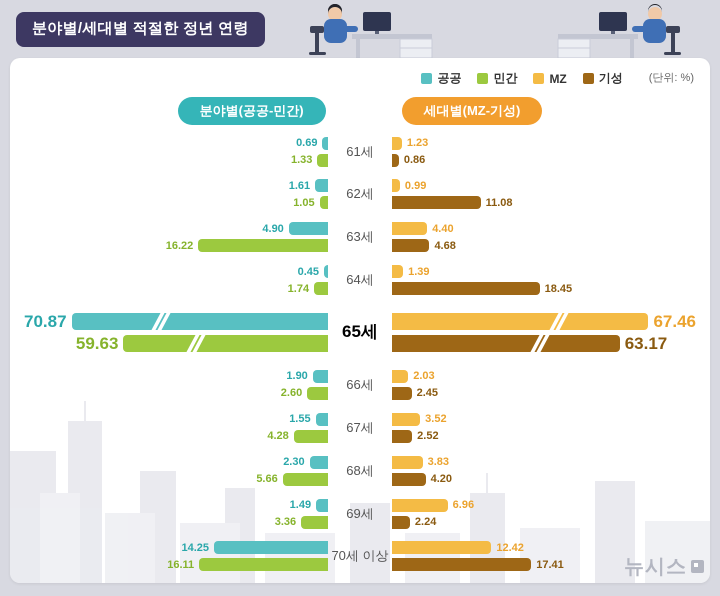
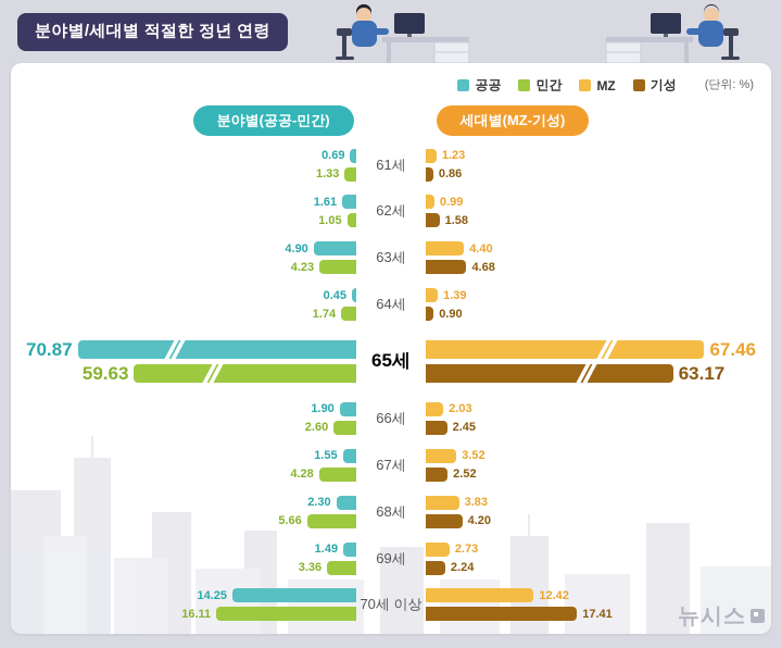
기성/62세: 11.08 -> 1.58
민간/63세: 16.22 -> 4.23
기성/64세: 18.45 -> 0.90
MZ/69세: 6.96 -> 2.73
